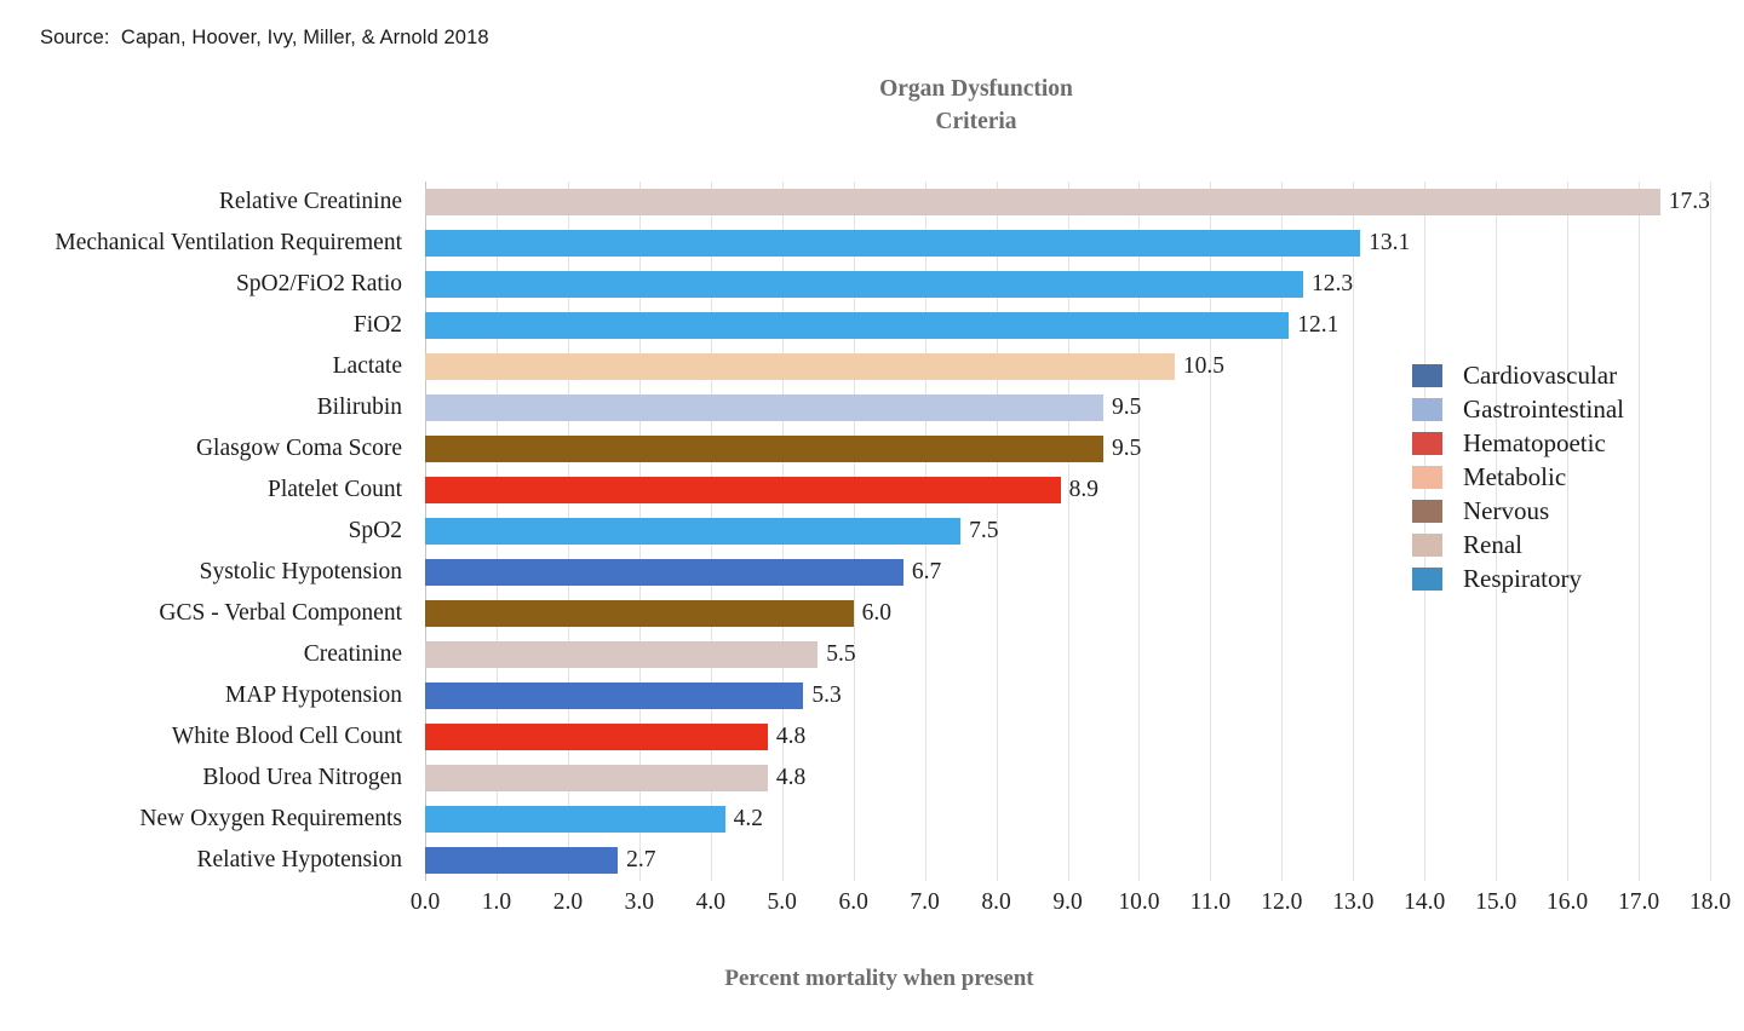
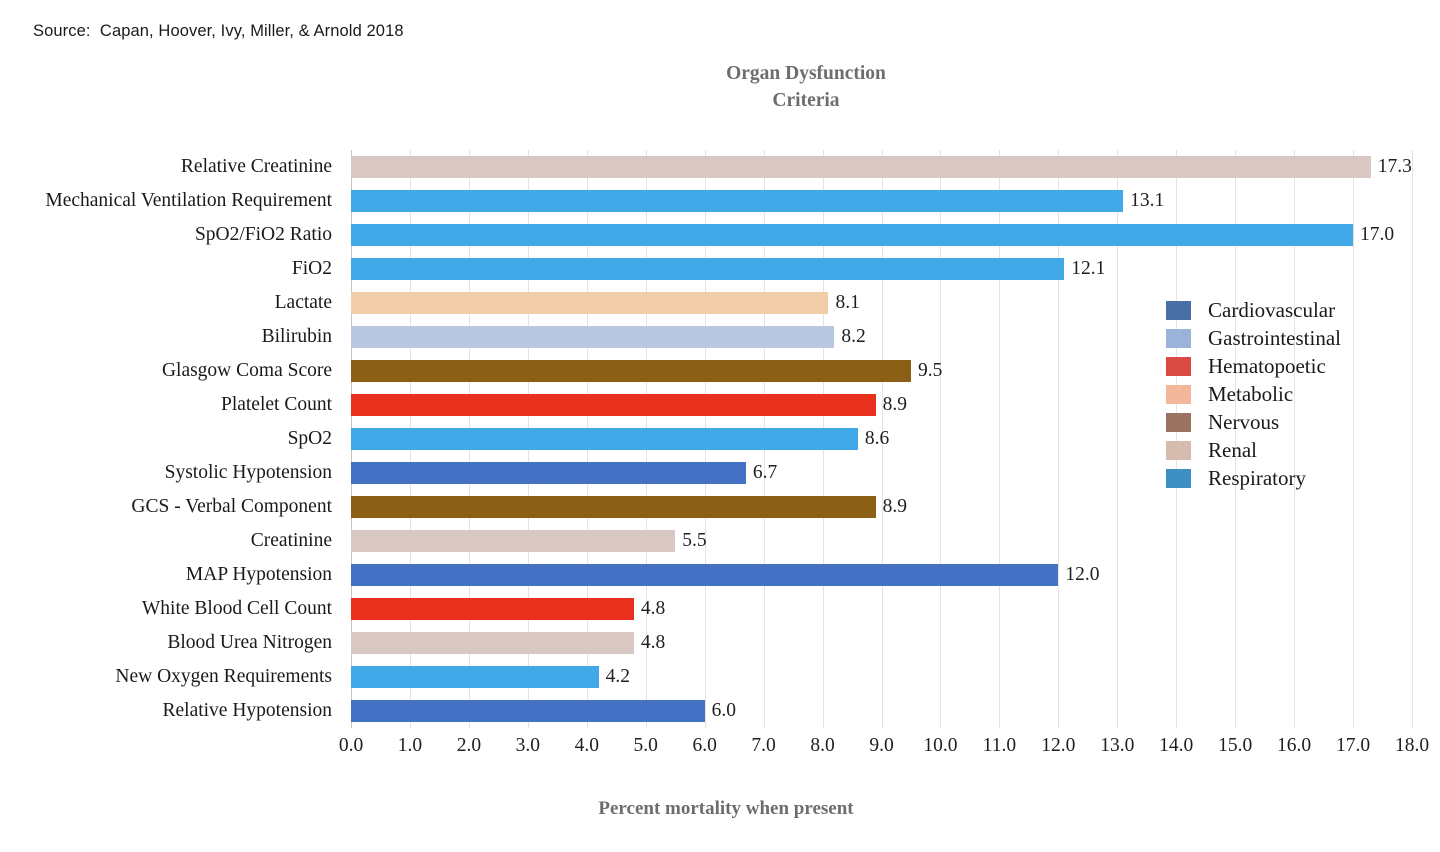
SpO2/FiO2 Ratio: 12.3 -> 17.0
Lactate: 10.5 -> 8.1
Bilirubin: 9.5 -> 8.2
SpO2: 7.5 -> 8.6
GCS - Verbal Component: 6.0 -> 8.9
MAP Hypotension: 5.3 -> 12.0
Relative Hypotension: 2.7 -> 6.0
